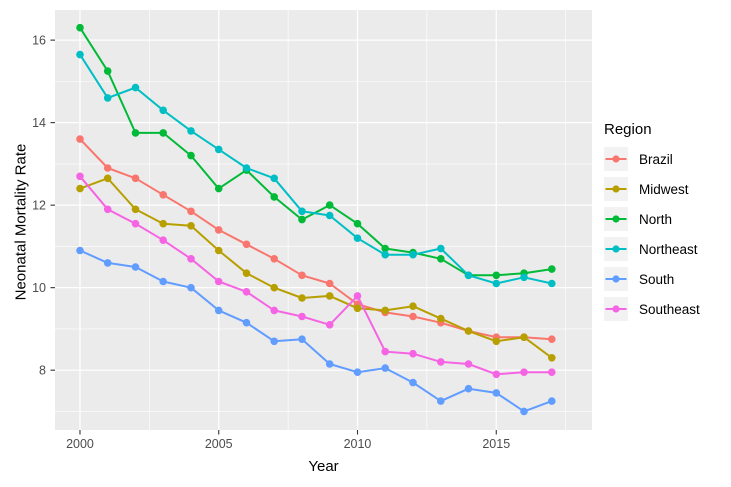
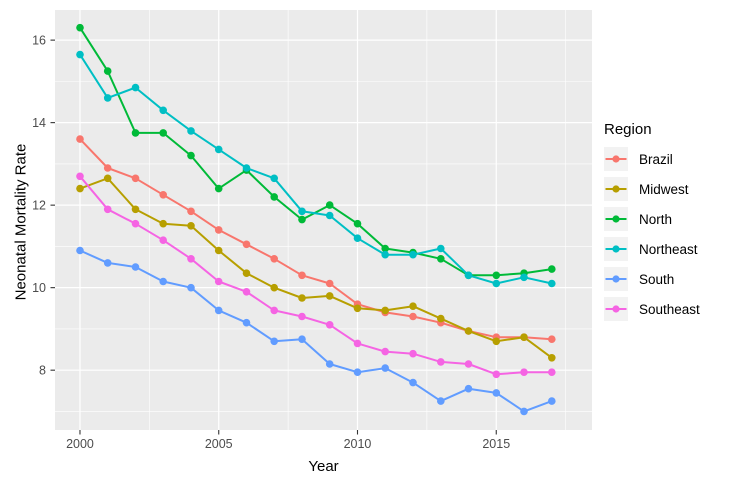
Southeast/2010: 9.8 -> 8.7
